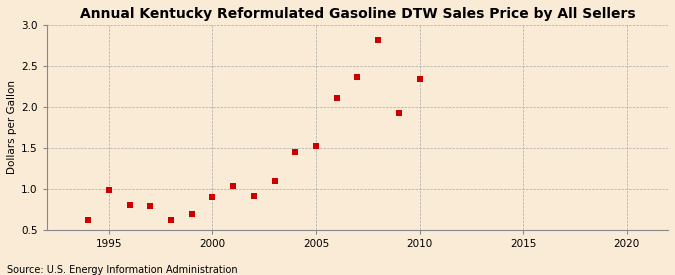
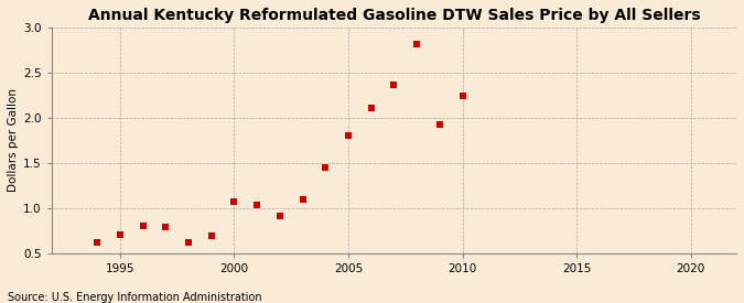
1995: 0.98 -> 0.70
2000: 0.90 -> 1.07
2005: 1.52 -> 1.80
2010: 2.34 -> 2.24
